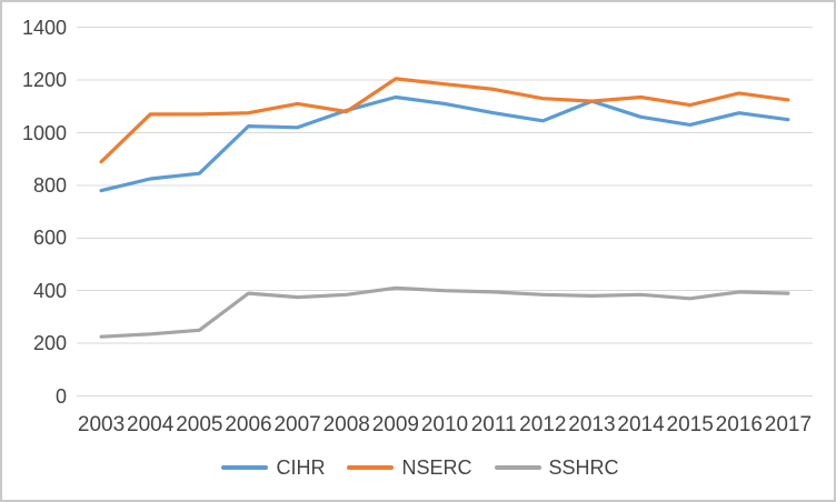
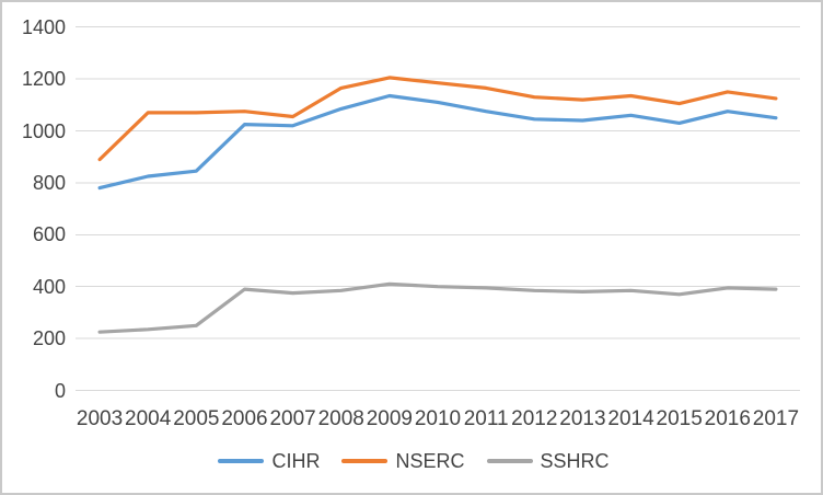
NSERC/2007: 1110 -> 1060
NSERC/2008: 1080 -> 1160
CIHR/2013: 1120 -> 1040
